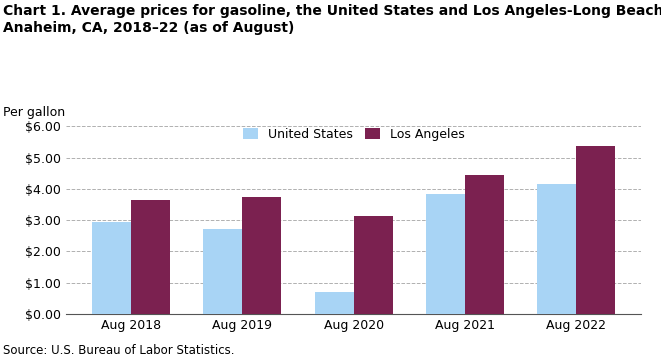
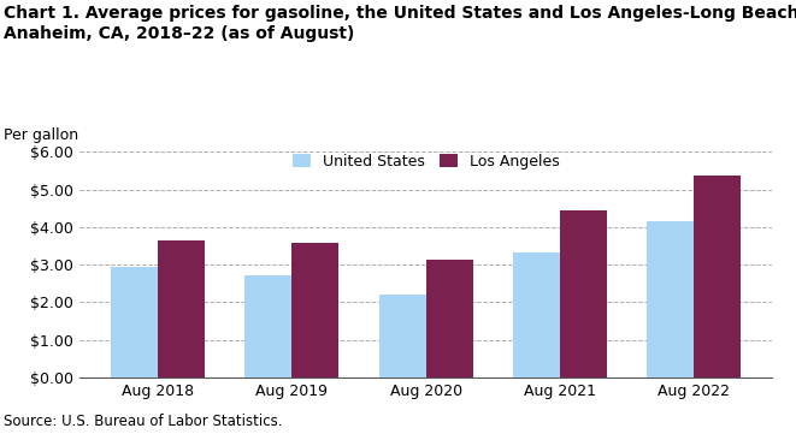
Los Angeles/Aug 2019: $3.75 -> $3.57
United States/Aug 2020: $0.70 -> $2.22
United States/Aug 2021: $3.85 -> $3.33
